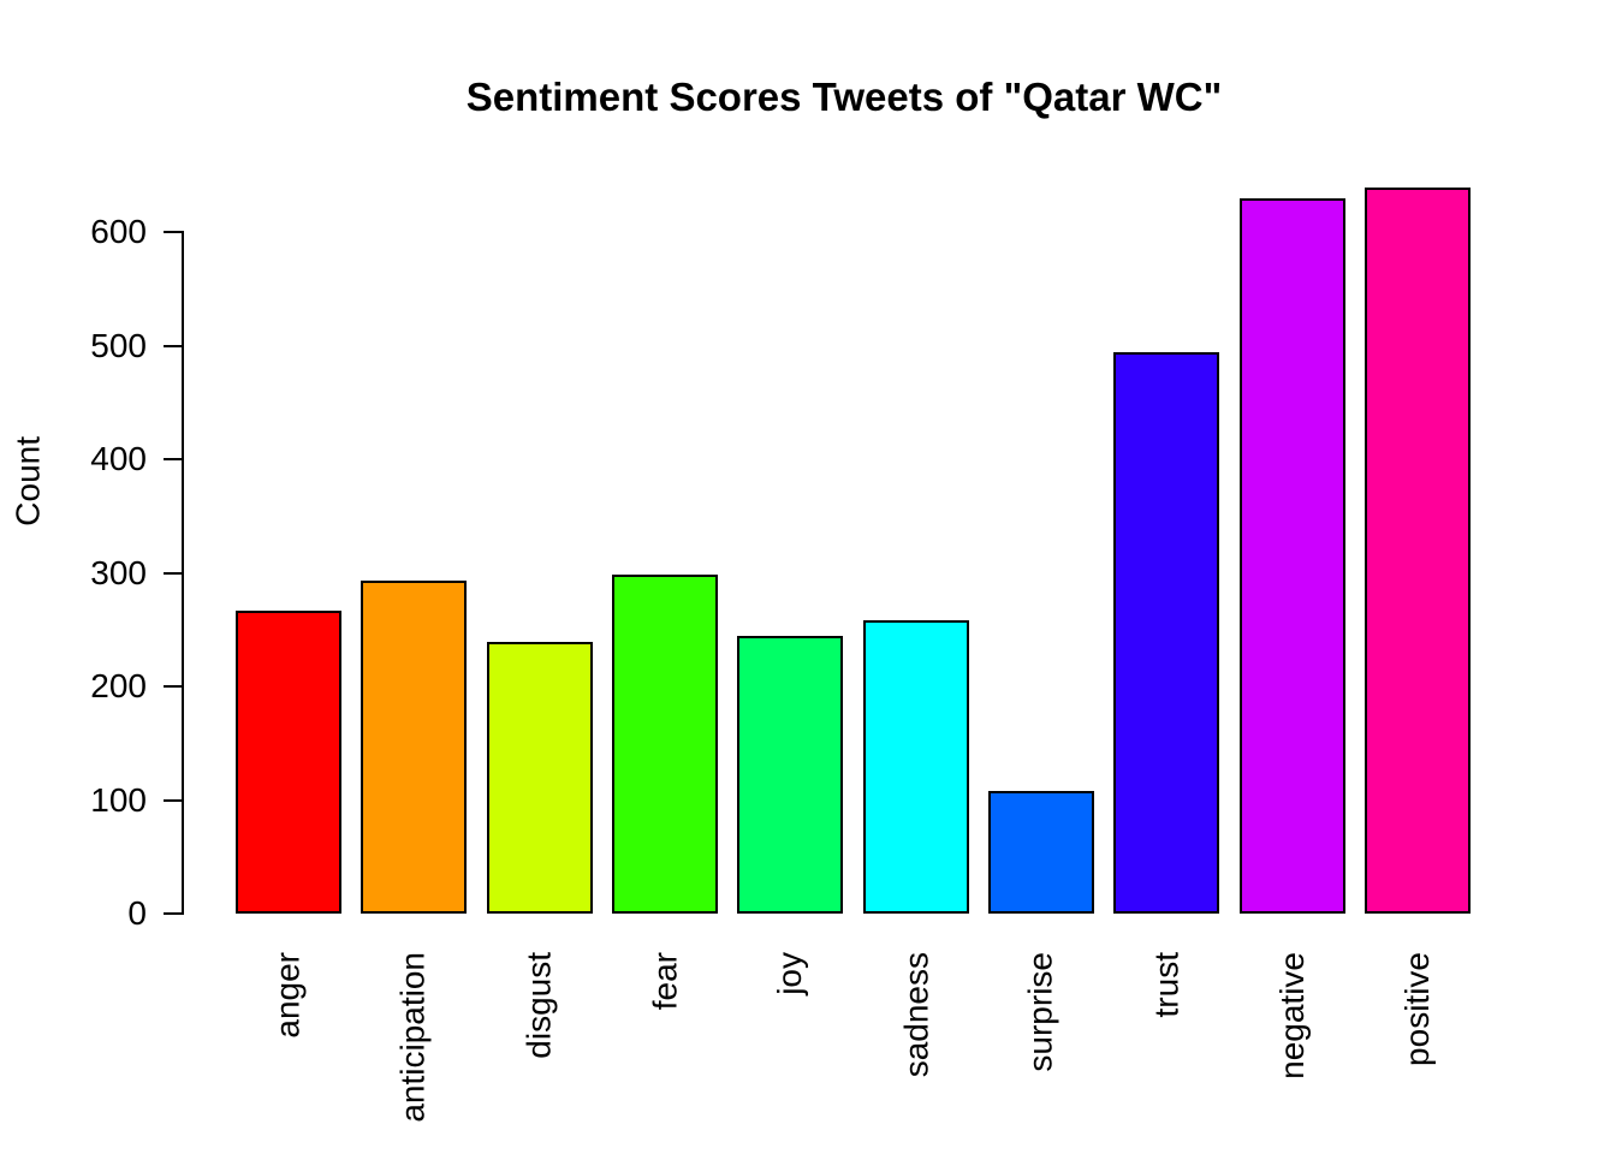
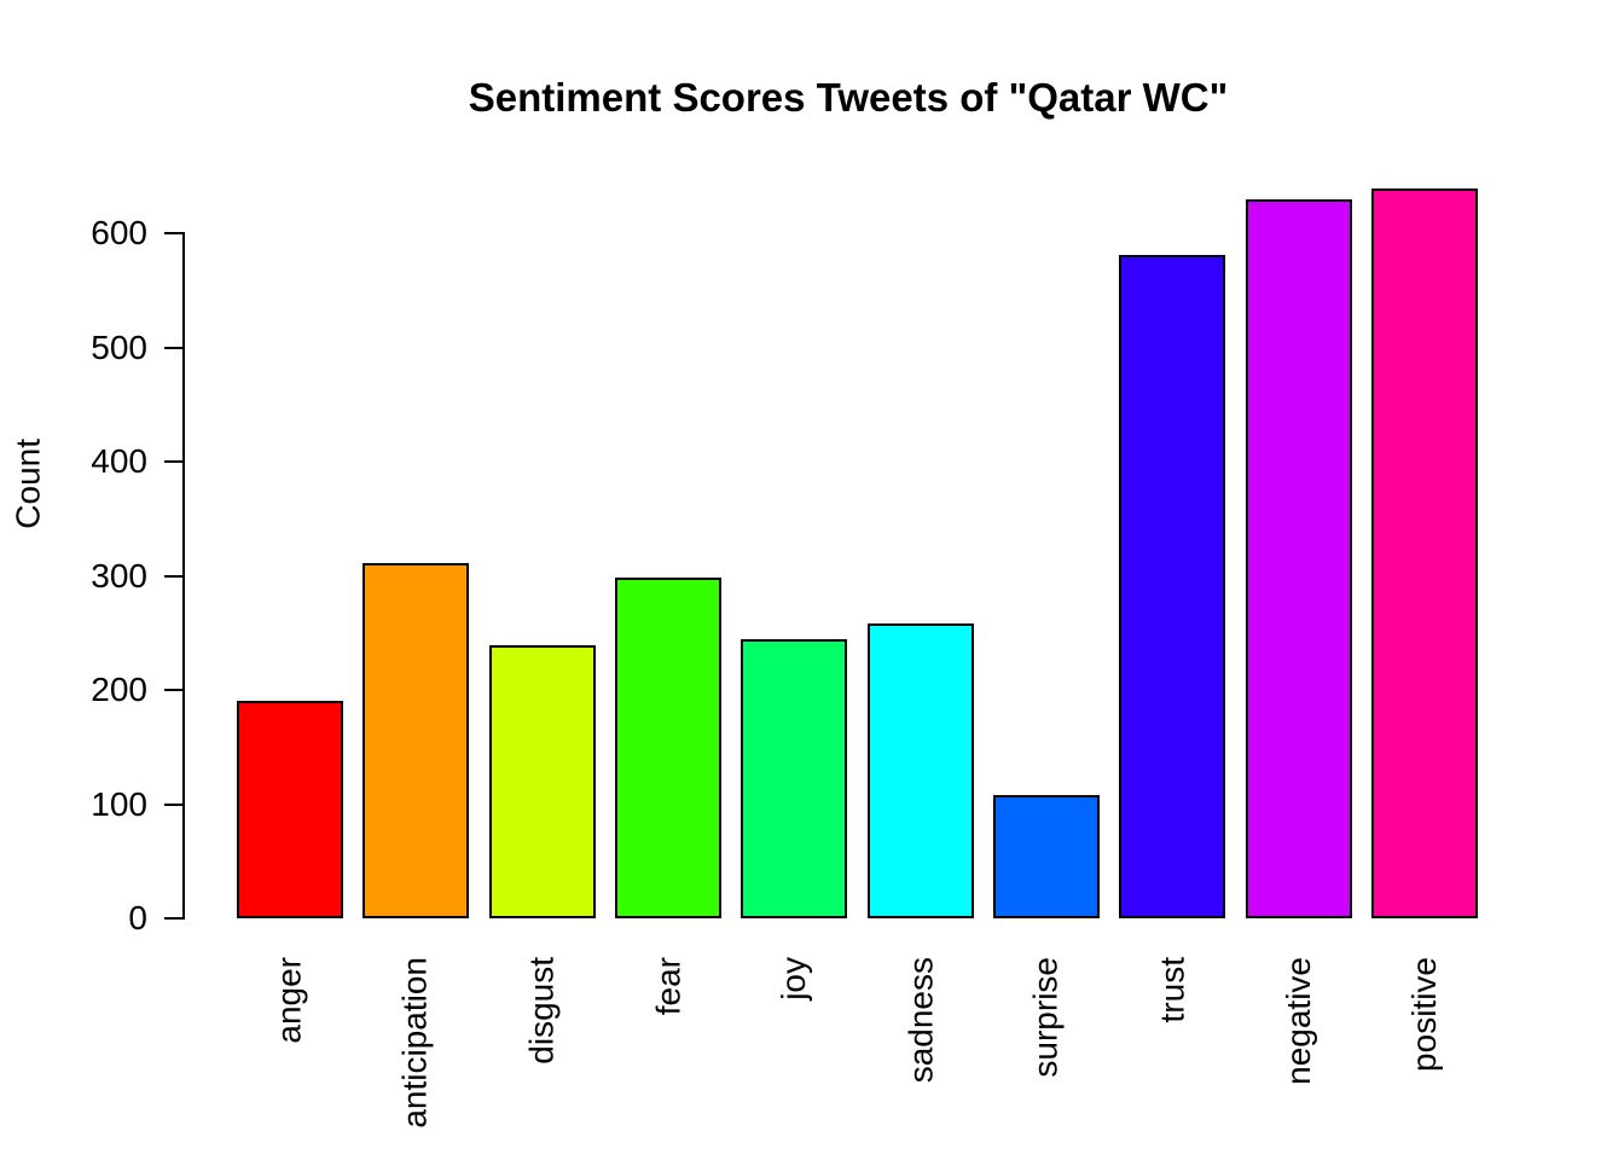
anger: 270 -> 190
anticipation: 290 -> 310
trust: 490 -> 580
